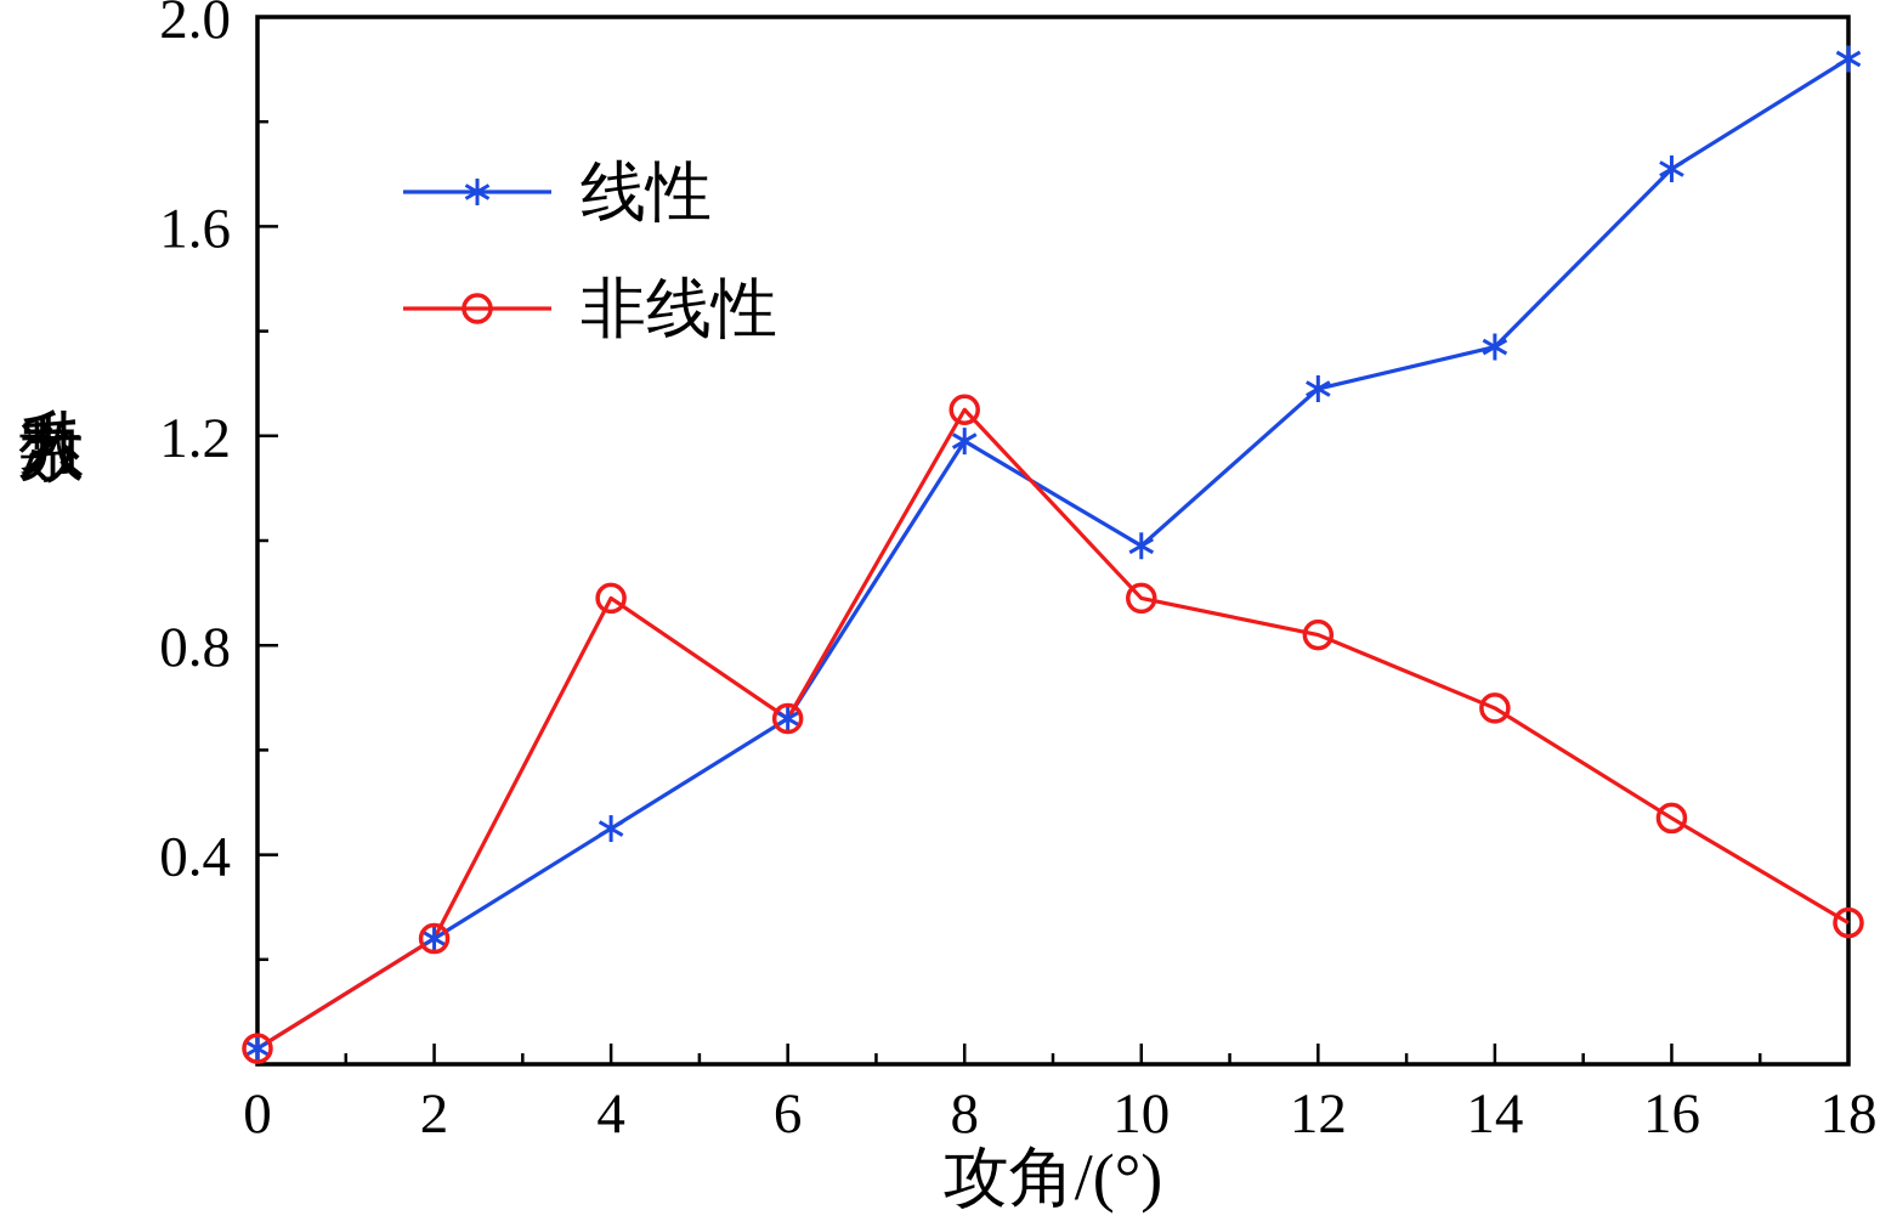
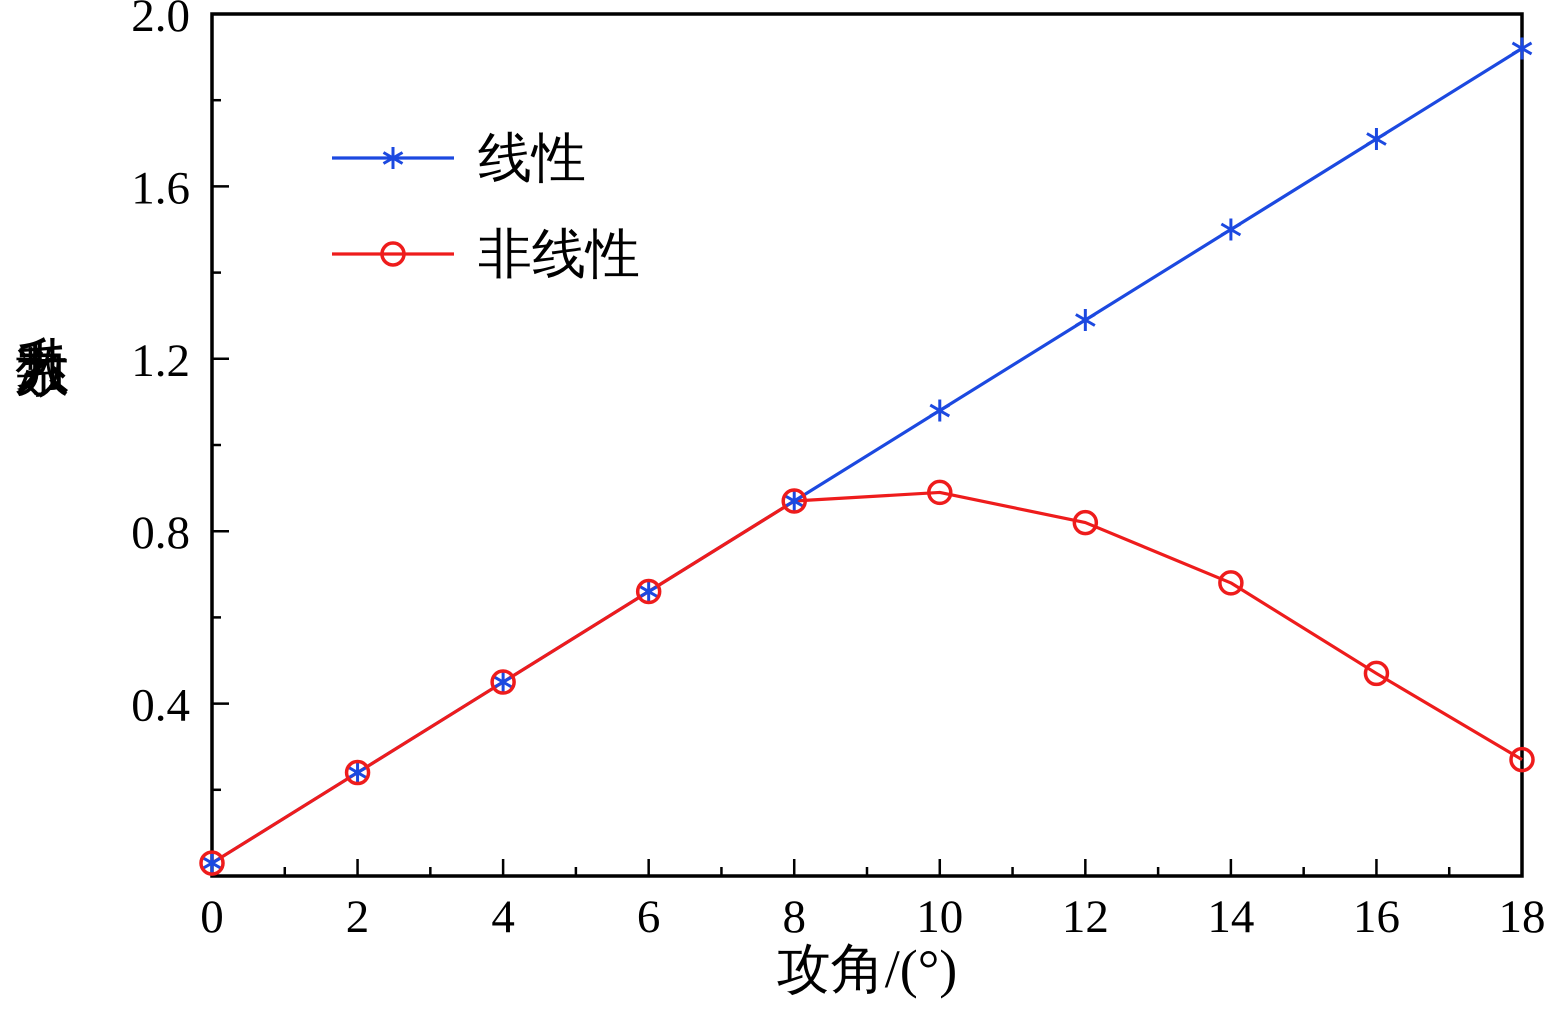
非线性/4: 0.89 -> 0.45
线性/8: 1.19 -> 0.87
非线性/8: 1.25 -> 0.87
线性/10: 0.99 -> 1.08
线性/14: 1.37 -> 1.50
